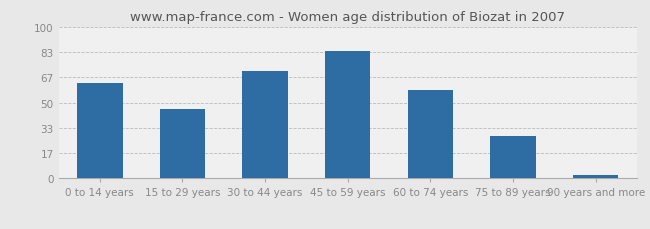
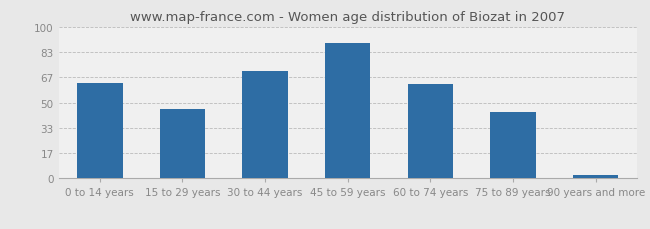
45 to 59 years: 84 -> 89
60 to 74 years: 58 -> 62
75 to 89 years: 28 -> 44
